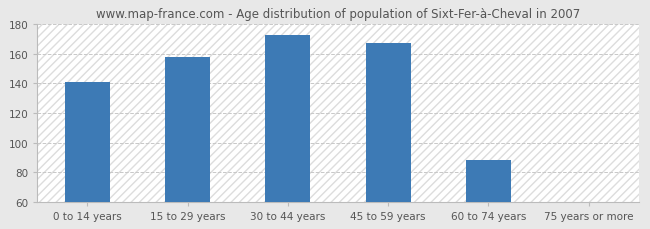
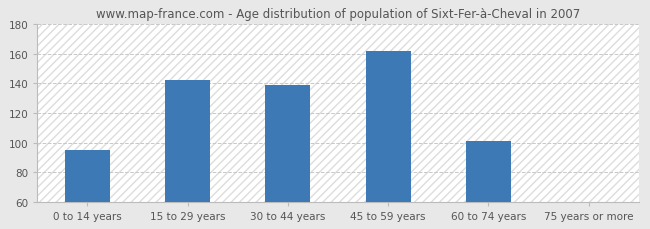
0 to 14 years: 141 -> 95
15 to 29 years: 158 -> 142
30 to 44 years: 173 -> 139
45 to 59 years: 167 -> 162
60 to 74 years: 88 -> 101
